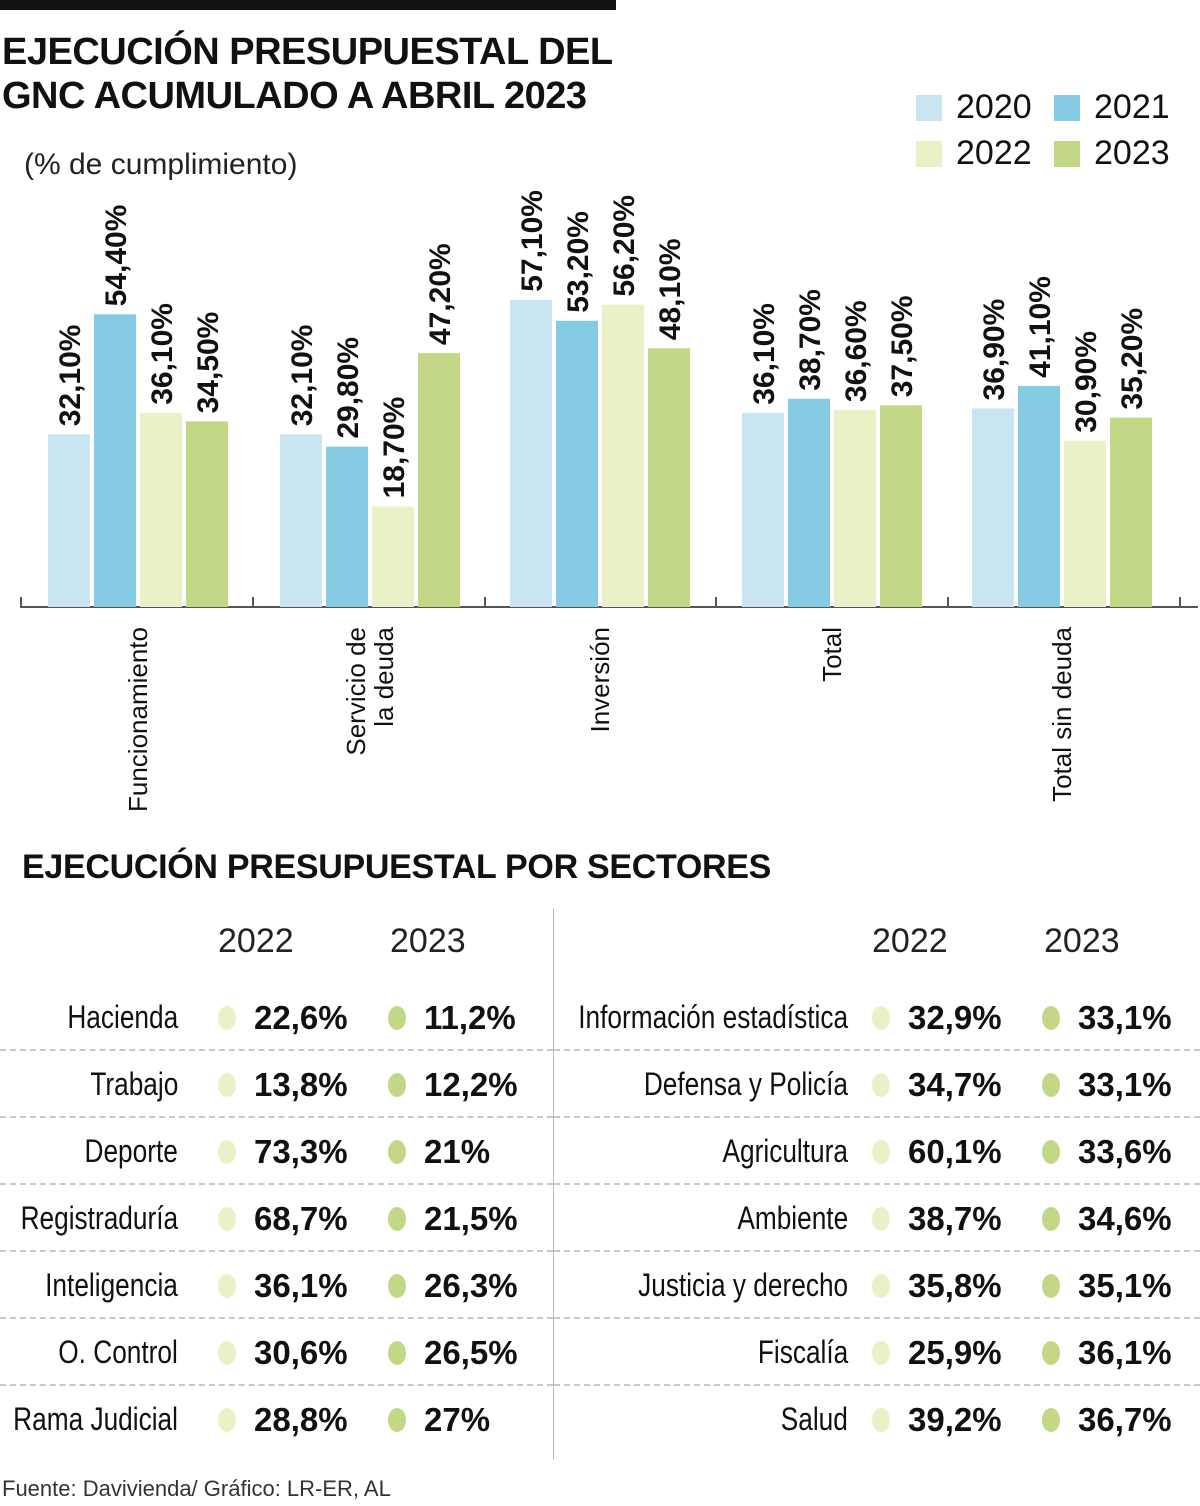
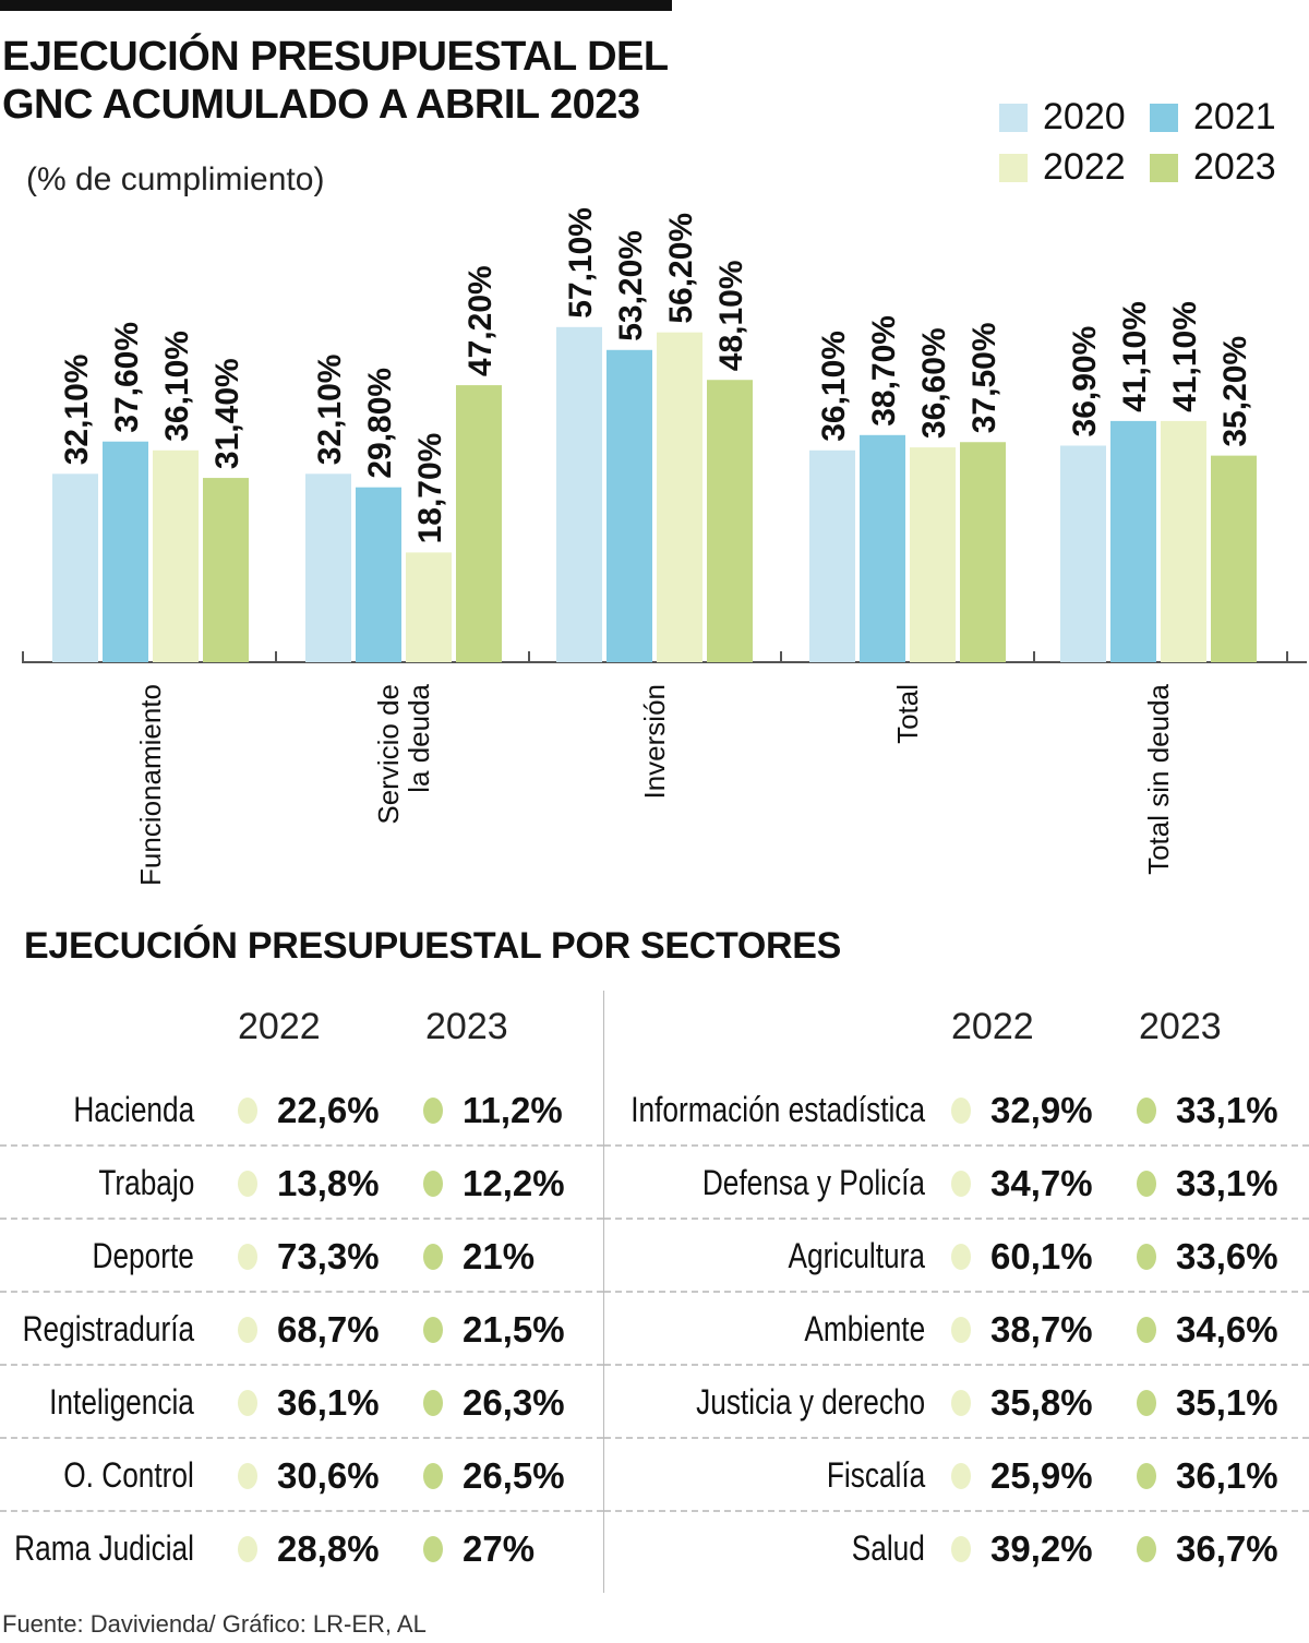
2021/Funcionamiento: 54,40% -> 37,60%
2023/Funcionamiento: 34,50% -> 31,40%
2022/Total sin deuda: 30,90% -> 41,10%
